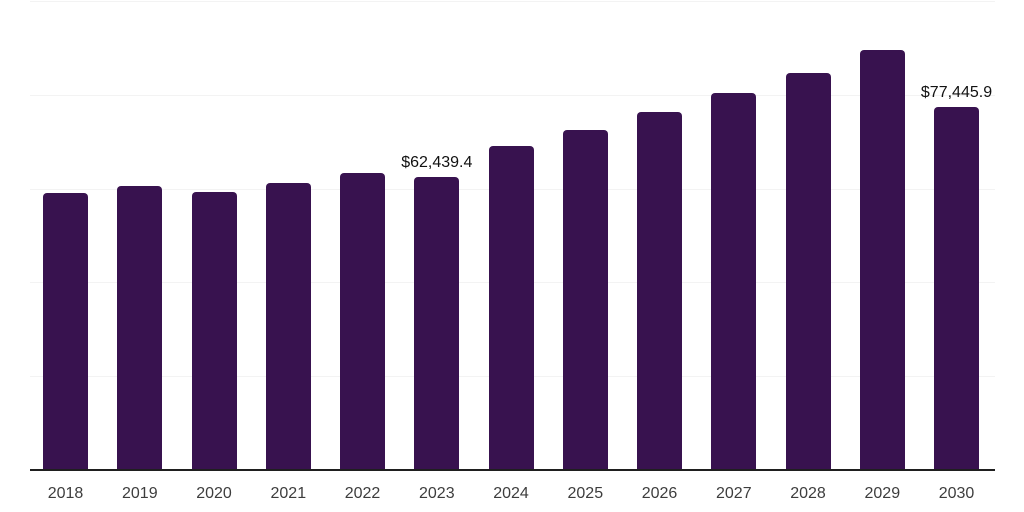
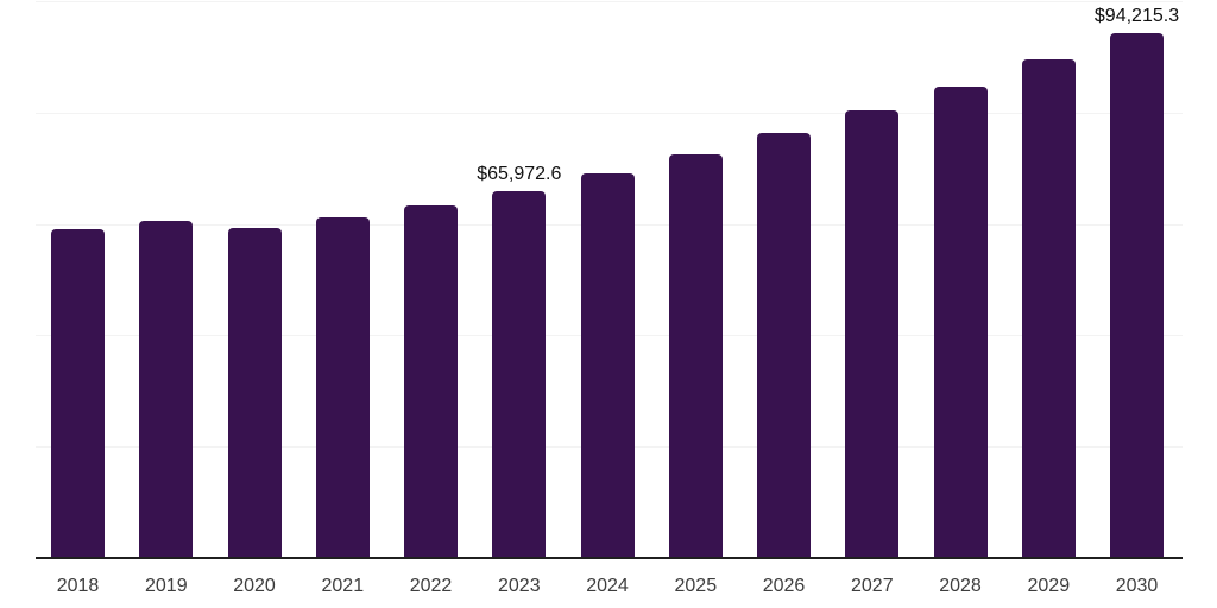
2023: $62,439.4 -> $65,972.6
2030: $77,445.9 -> $94,215.3
